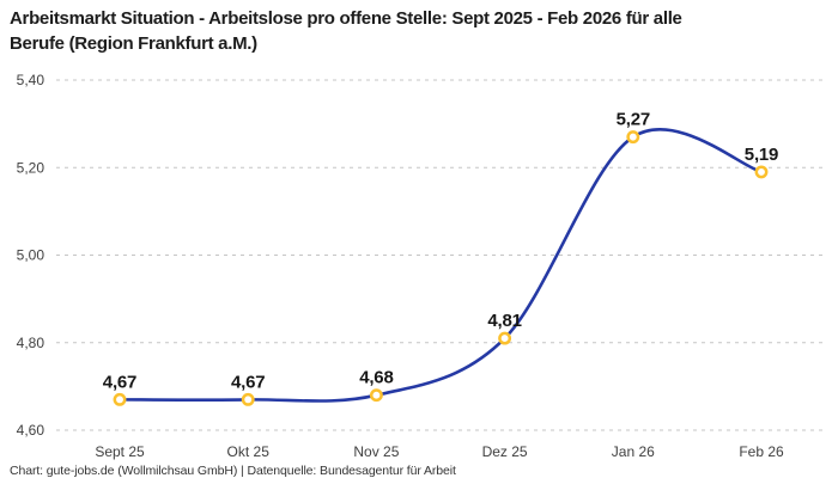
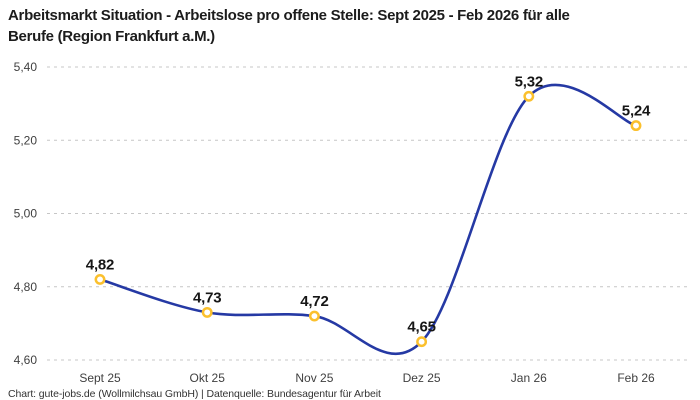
Sept 25: 4,67 -> 4,82
Okt 25: 4,67 -> 4,73
Nov 25: 4,68 -> 4,72
Dez 25: 4,81 -> 4,65
Jan 26: 5,27 -> 5,32
Feb 26: 5,19 -> 5,24
